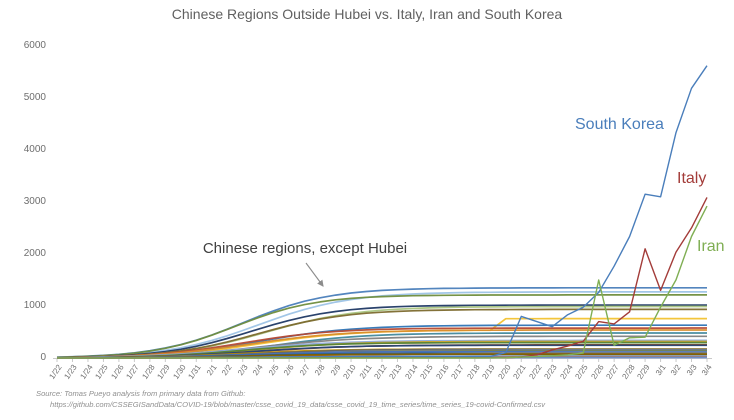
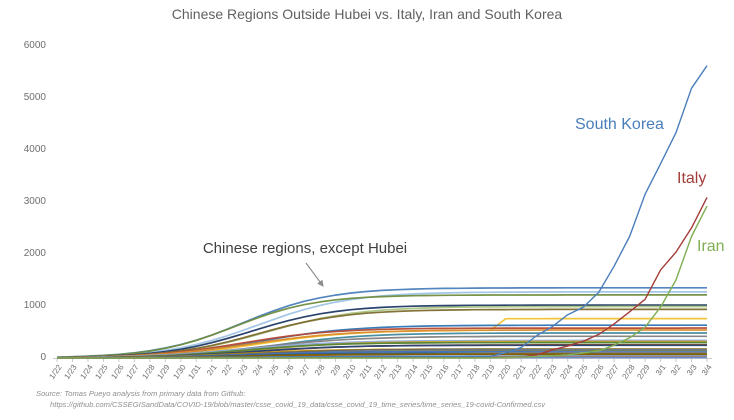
South Korea/2/21: 800 -> 200
South Korea/2/22: 700 -> 400
Italy/2/26: 700 -> 500
Iran/2/26: 1500 -> 100
Italy/2/29: 2100 -> 1100
Iran/2/29: 400 -> 600
South Korea/3/1: 3100 -> 3700
Italy/3/1: 1300 -> 1700
